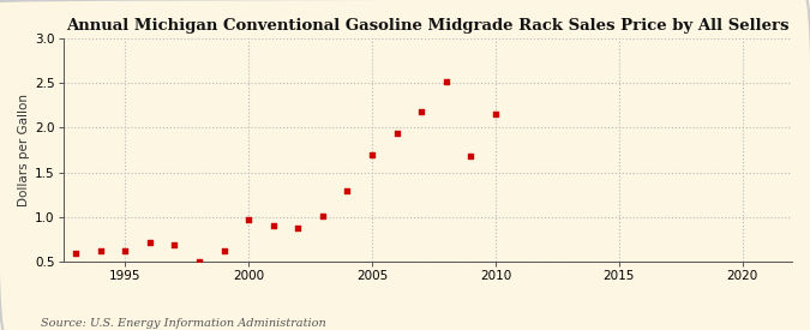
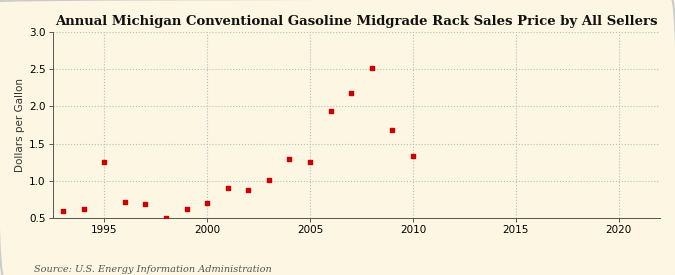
1995: 0.62 -> 1.26
2000: 0.97 -> 0.70
2005: 1.70 -> 1.26
2010: 2.16 -> 1.34
